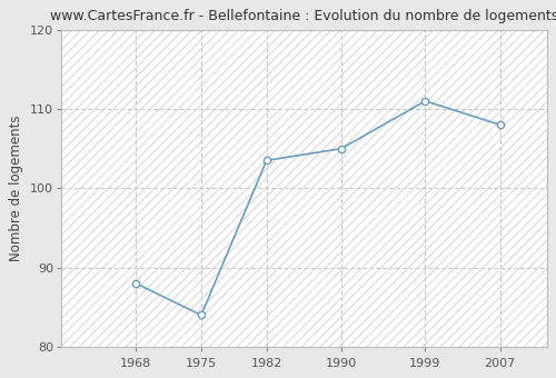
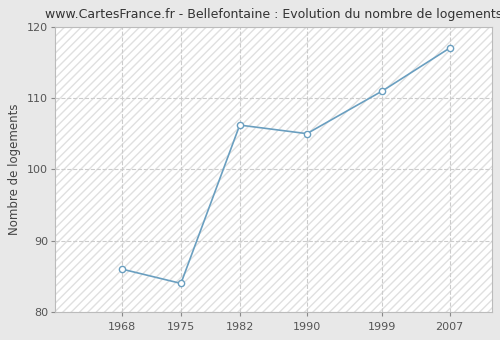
1968: 88.0 -> 86.0
1982: 103.5 -> 106.2
2007: 108.0 -> 117.0
